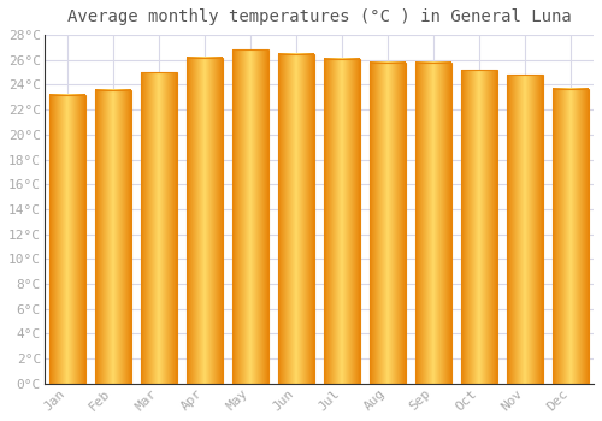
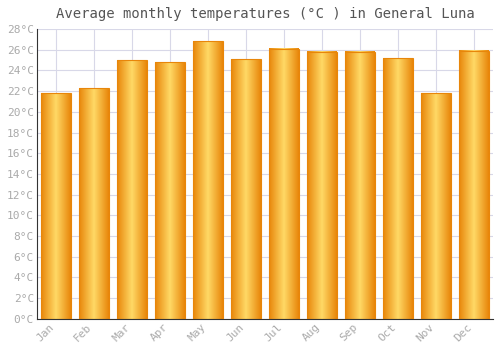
Jan: 23.2°C -> 21.8°C
Feb: 23.6°C -> 22.3°C
Apr: 26.2°C -> 24.8°C
Jun: 26.5°C -> 25.1°C
Nov: 24.8°C -> 21.8°C
Dec: 23.7°C -> 25.9°C
